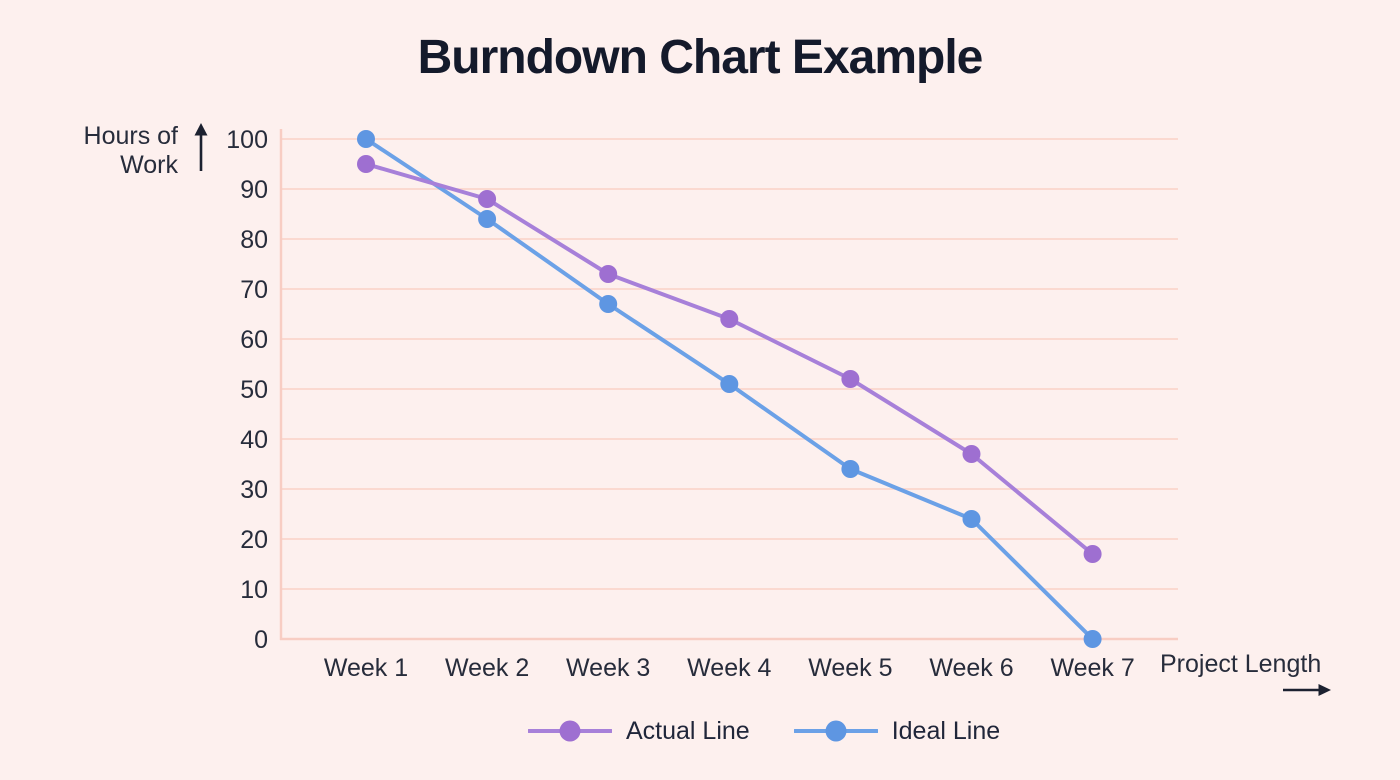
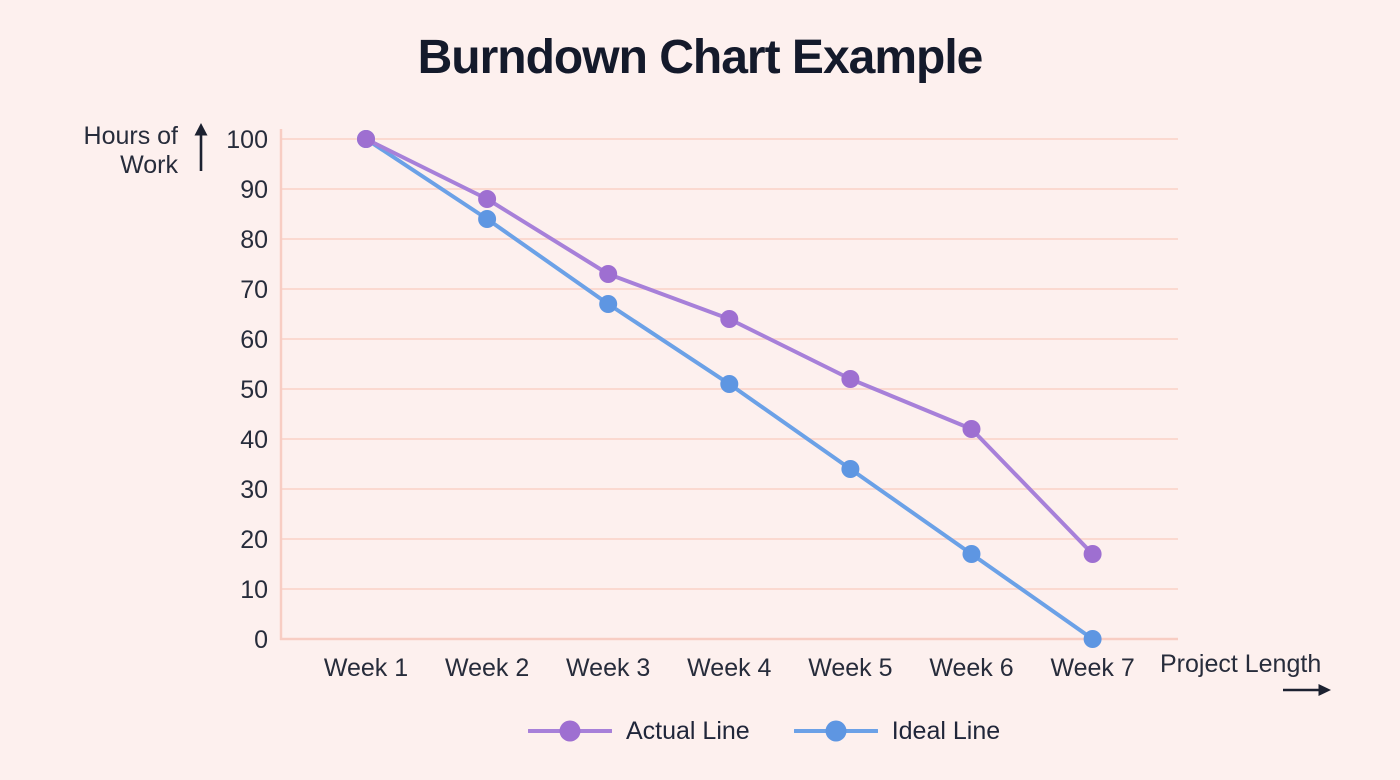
Actual Line/Week 1: 95 -> 100
Actual Line/Week 6: 37 -> 42
Ideal Line/Week 6: 24 -> 17
